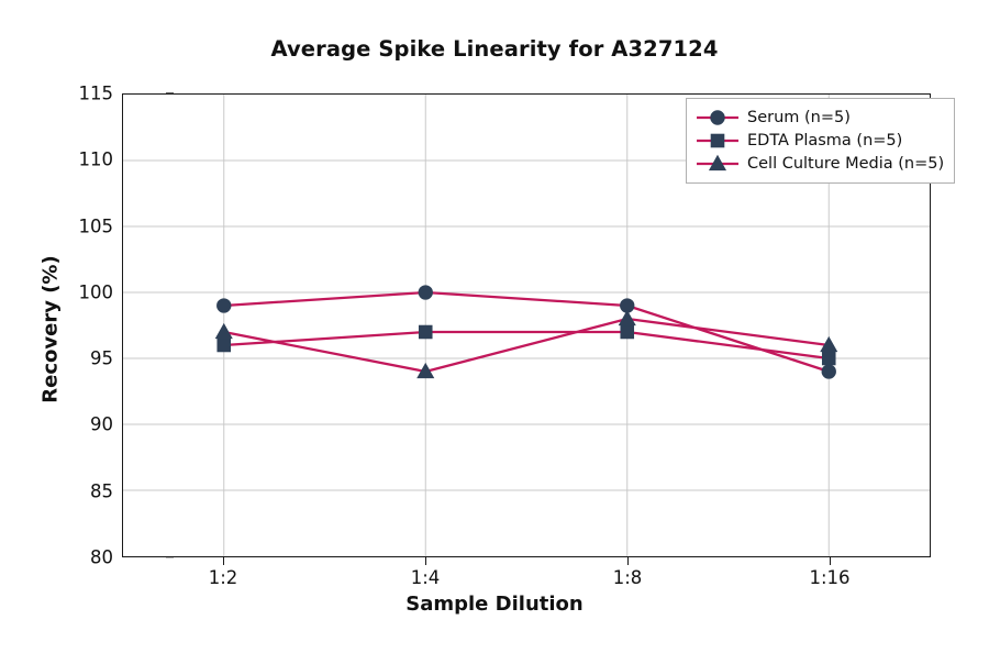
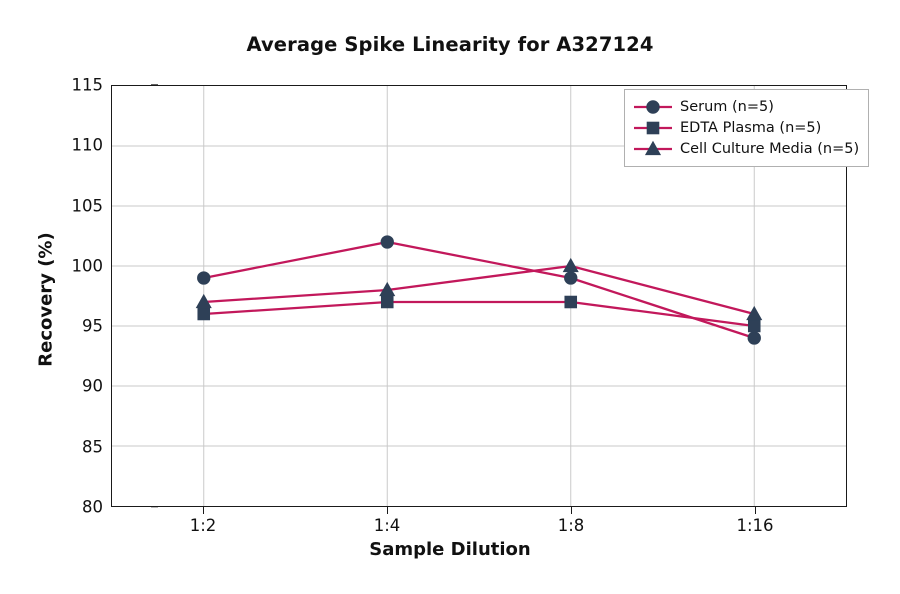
Serum (n=5)/1:4: 100 -> 102
Cell Culture Media (n=5)/1:4: 94 -> 98
Cell Culture Media (n=5)/1:8: 98 -> 100
